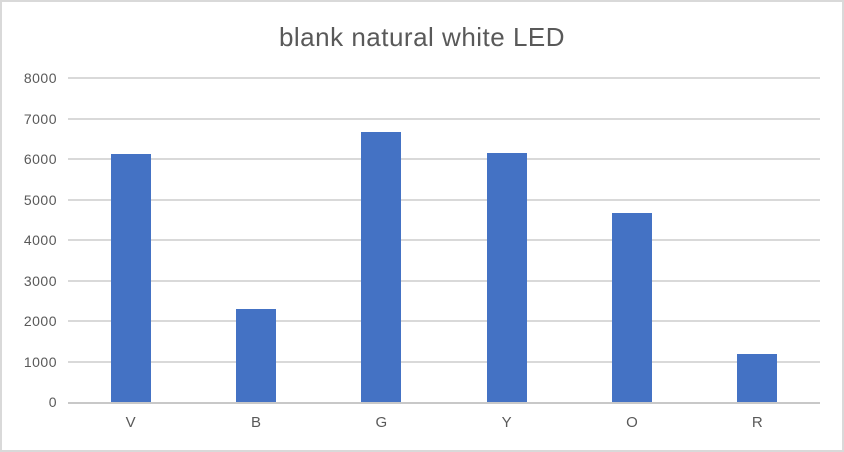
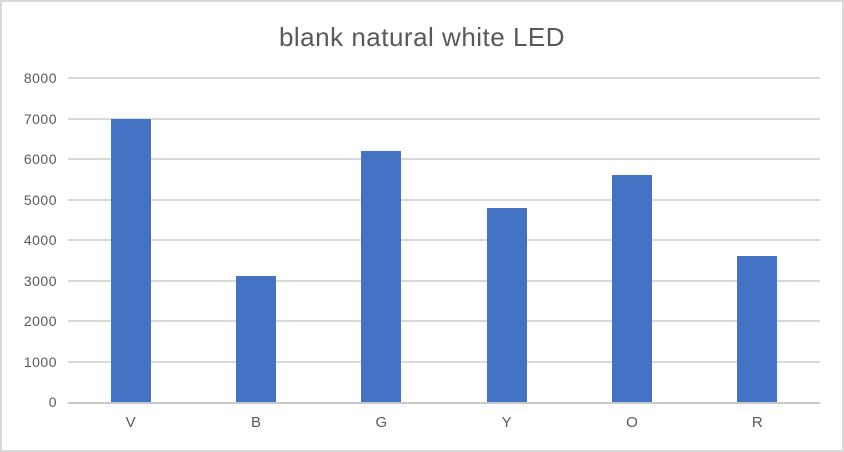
V: 6100 -> 7000
B: 2300 -> 3100
G: 6700 -> 6200
Y: 6200 -> 4800
O: 4700 -> 5600
R: 1200 -> 3600
